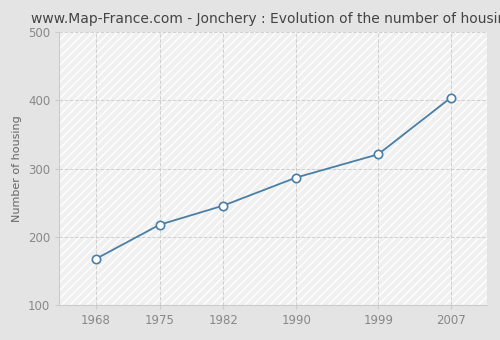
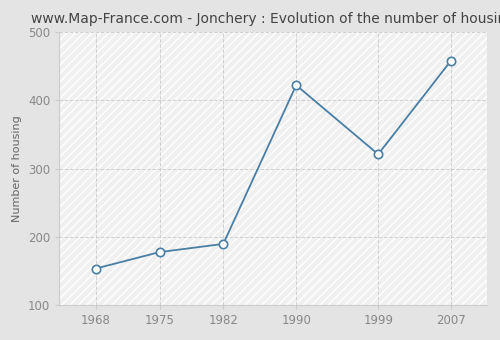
1968: 168 -> 154
1975: 218 -> 178
1982: 246 -> 190
1990: 287 -> 422
2007: 404 -> 458
